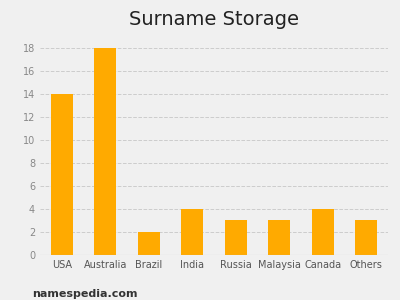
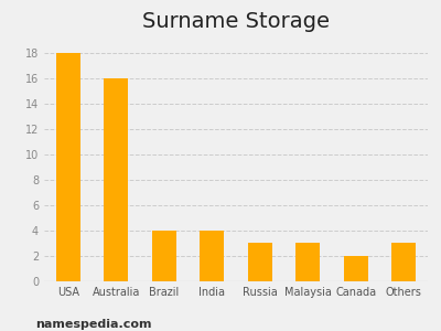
USA: 14 -> 18
Australia: 18 -> 16
Brazil: 2 -> 4
Canada: 4 -> 2
